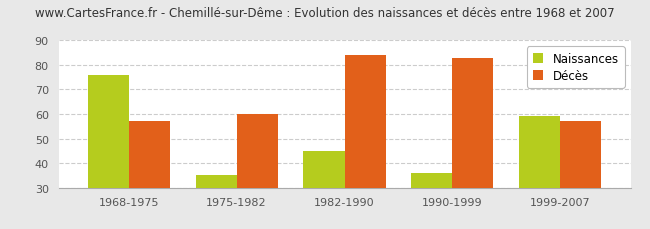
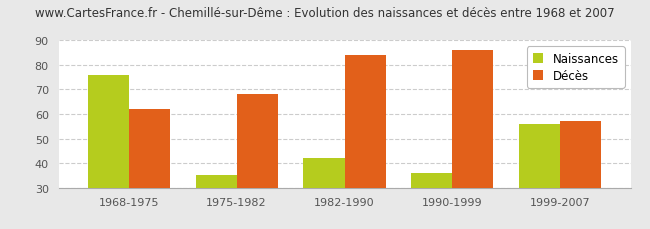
Décès/1968-1975: 57 -> 62
Décès/1975-1982: 60 -> 68
Naissances/1982-1990: 45 -> 42
Décès/1990-1999: 83 -> 86
Naissances/1999-2007: 59 -> 56
